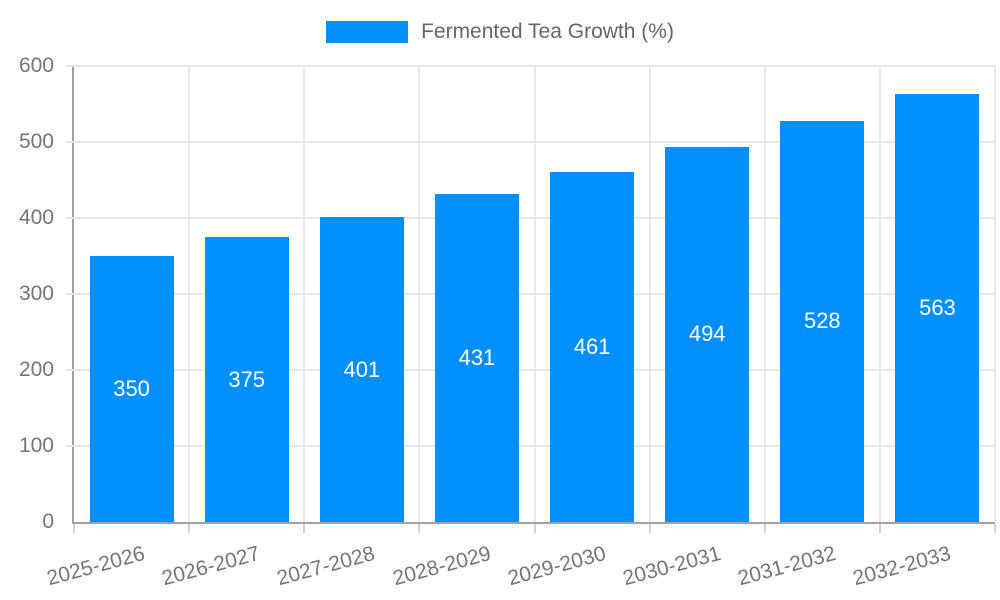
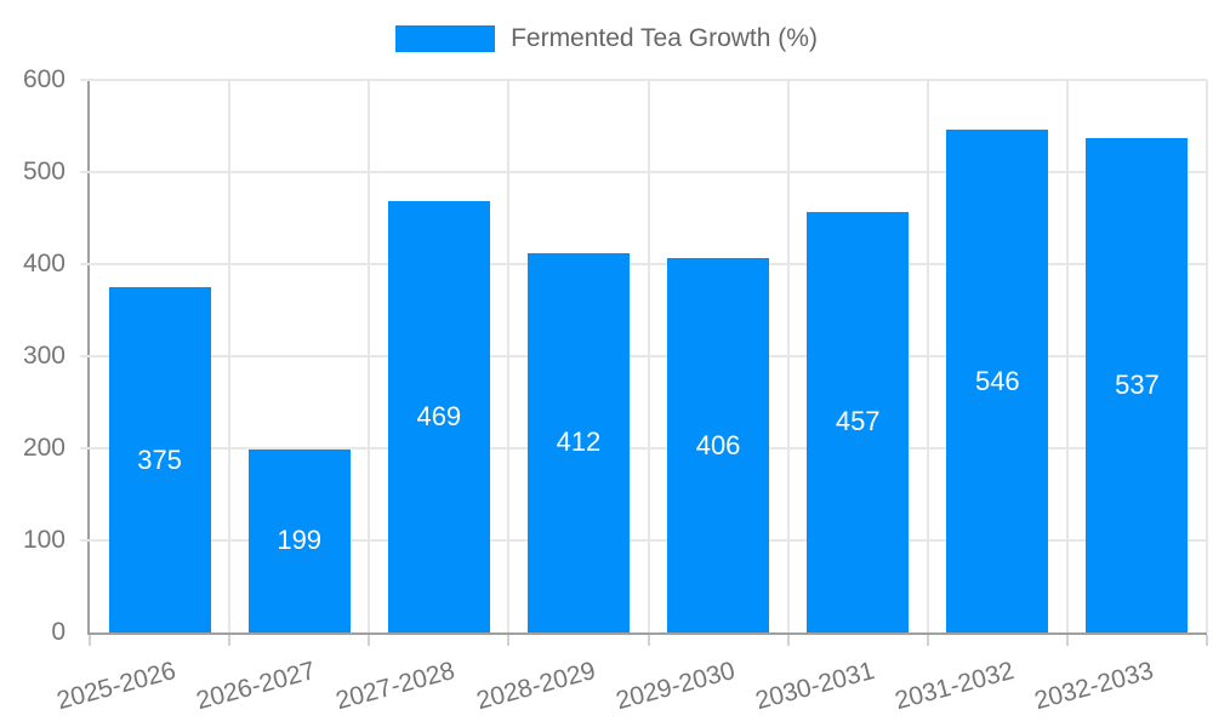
2025-2026: 350 -> 375
2026-2027: 375 -> 199
2027-2028: 401 -> 469
2028-2029: 431 -> 412
2029-2030: 461 -> 406
2030-2031: 494 -> 457
2031-2032: 528 -> 546
2032-2033: 563 -> 537
